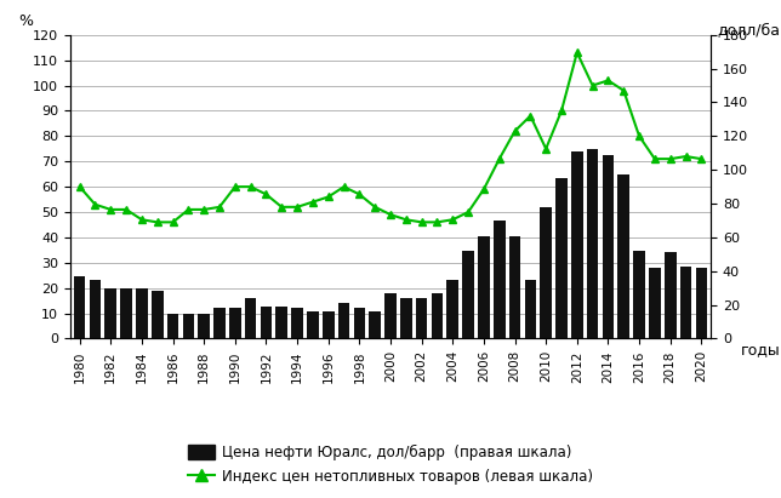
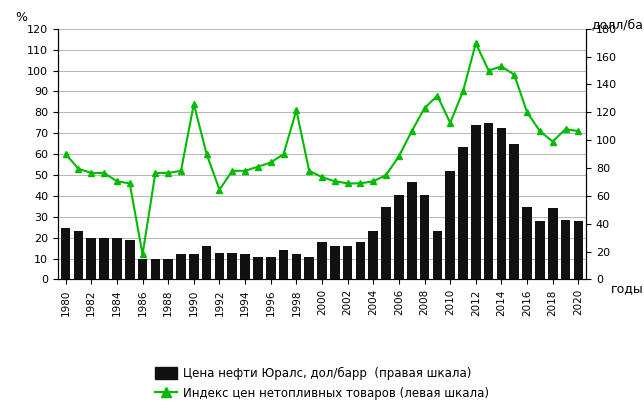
Индекс цен нетопливных товаров (левая шкала)/1986: 46 -> 12
Индекс цен нетопливных товаров (левая шкала)/1990: 60 -> 84
Индекс цен нетопливных товаров (левая шкала)/1992: 57 -> 43
Индекс цен нетопливных товаров (левая шкала)/1998: 57 -> 81
Индекс цен нетопливных товаров (левая шкала)/2018: 71 -> 66
